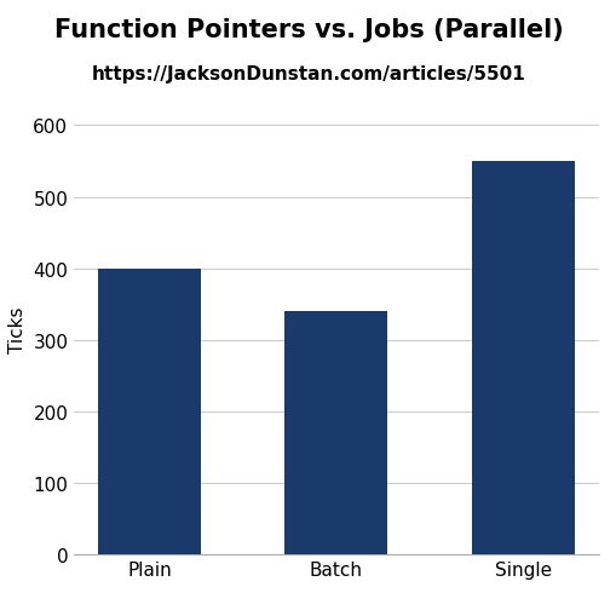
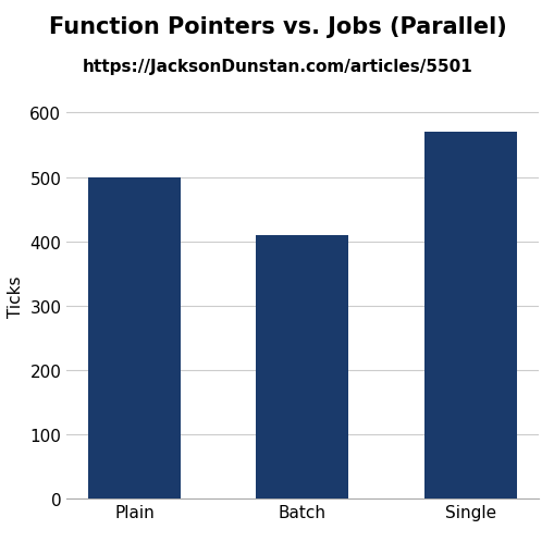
Plain: 400 -> 500
Batch: 340 -> 410
Single: 550 -> 570
